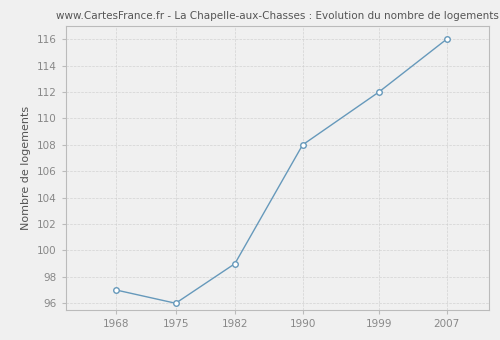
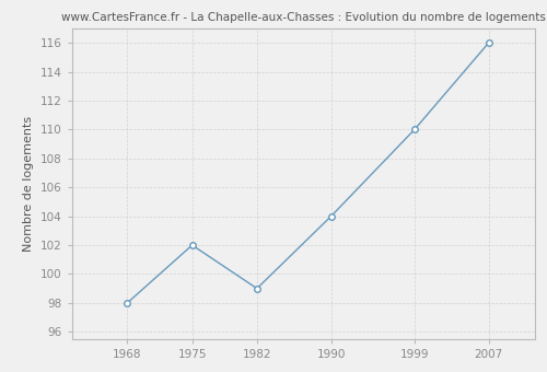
1968: 97 -> 98
1975: 96 -> 102
1990: 108 -> 104
1999: 112 -> 110
